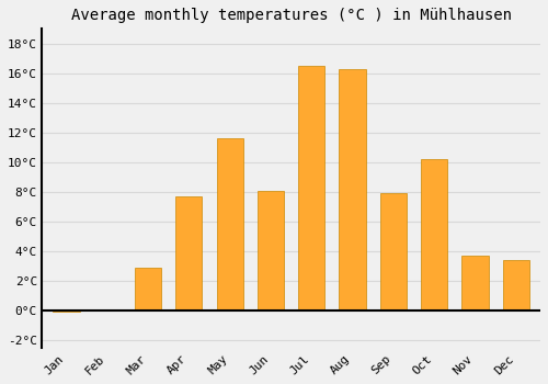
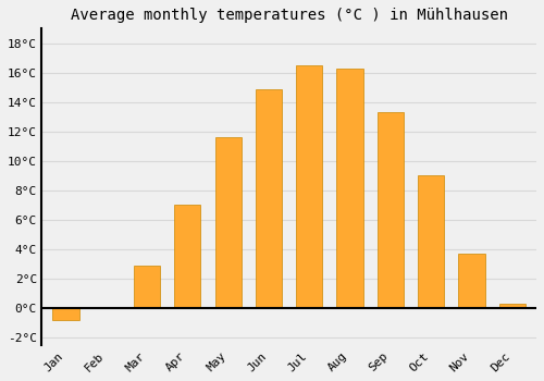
Jan: -0.1°C -> -0.8°C
Apr: 7.7°C -> 7.0°C
Jun: 8.1°C -> 14.9°C
Sep: 7.9°C -> 13.3°C
Oct: 10.2°C -> 9.0°C
Dec: 3.4°C -> 0.3°C
